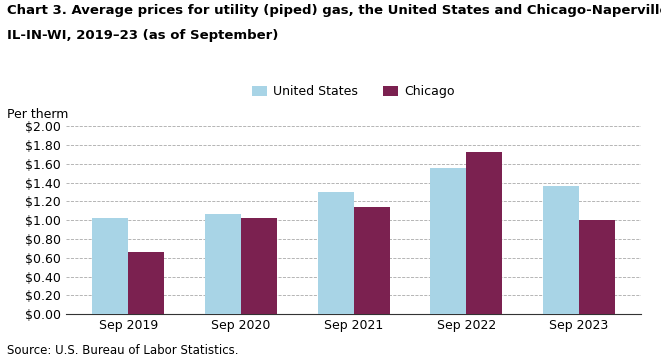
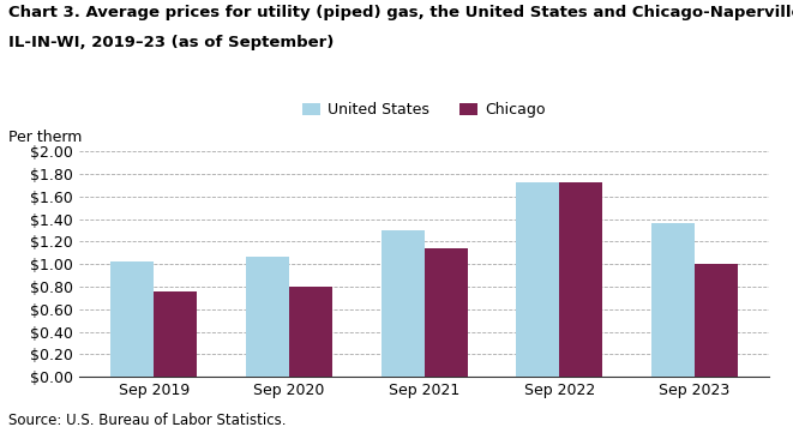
Chicago/Sep 2019: $0.66 -> $0.76
Chicago/Sep 2020: $1.02 -> $0.80
United States/Sep 2022: $1.56 -> $1.73
